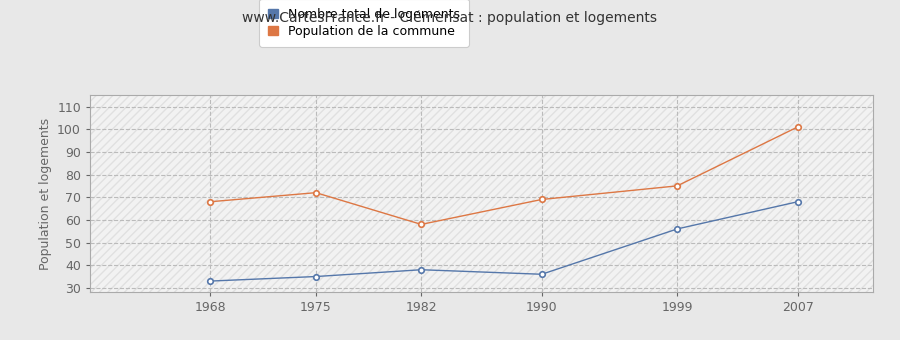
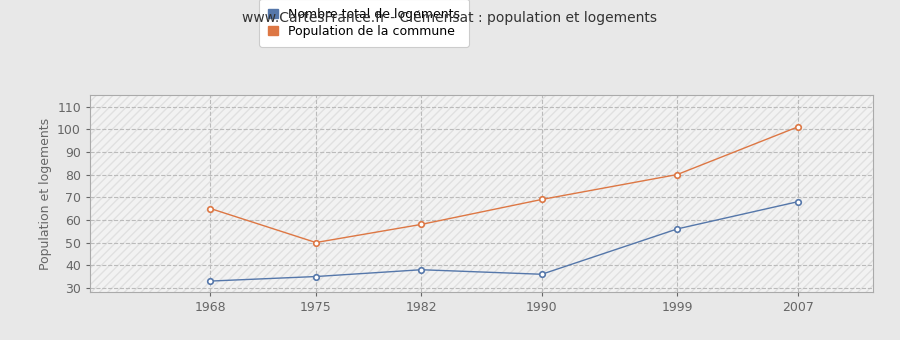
Population de la commune/1968: 68 -> 65
Population de la commune/1975: 72 -> 50
Population de la commune/1999: 75 -> 80
